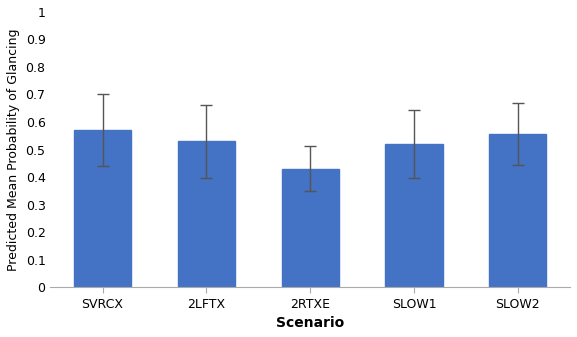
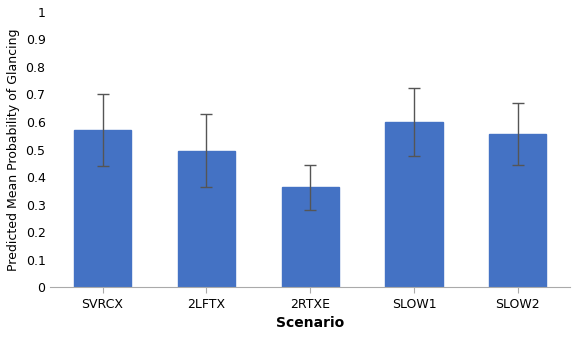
2LFTX: 0.530 -> 0.496
2RTXE: 0.430 -> 0.363
SLOW1: 0.520 -> 0.600
